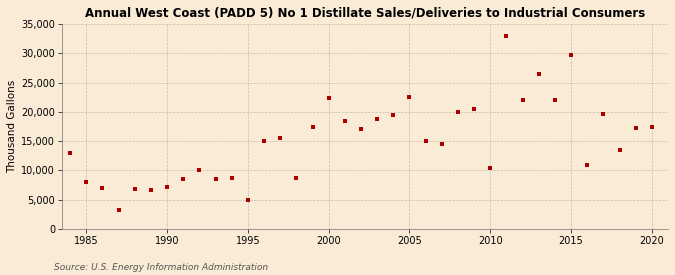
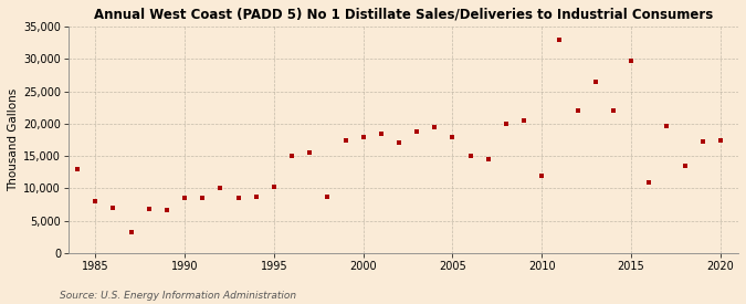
1990: 7,200 -> 8,500
1995: 5,000 -> 10,200
2000: 22,400 -> 18,000
2005: 22,600 -> 18,000
2010: 10,400 -> 12,000
